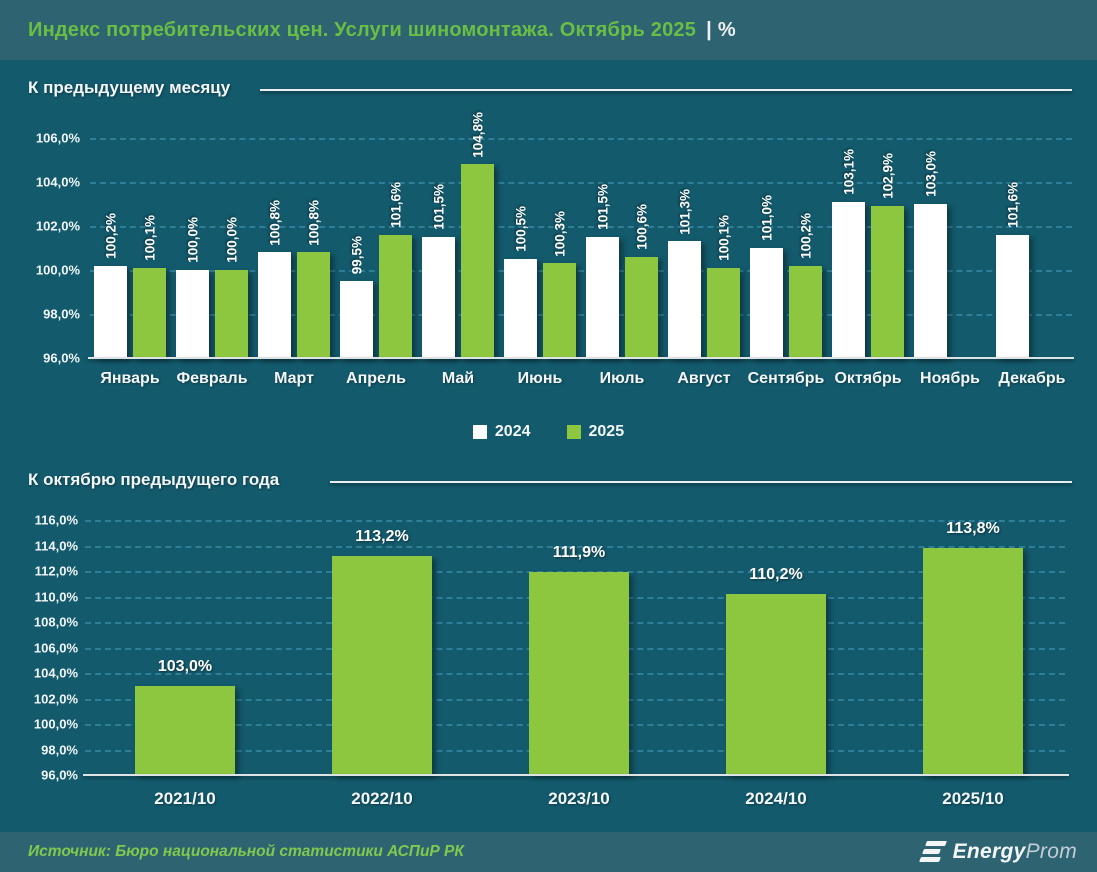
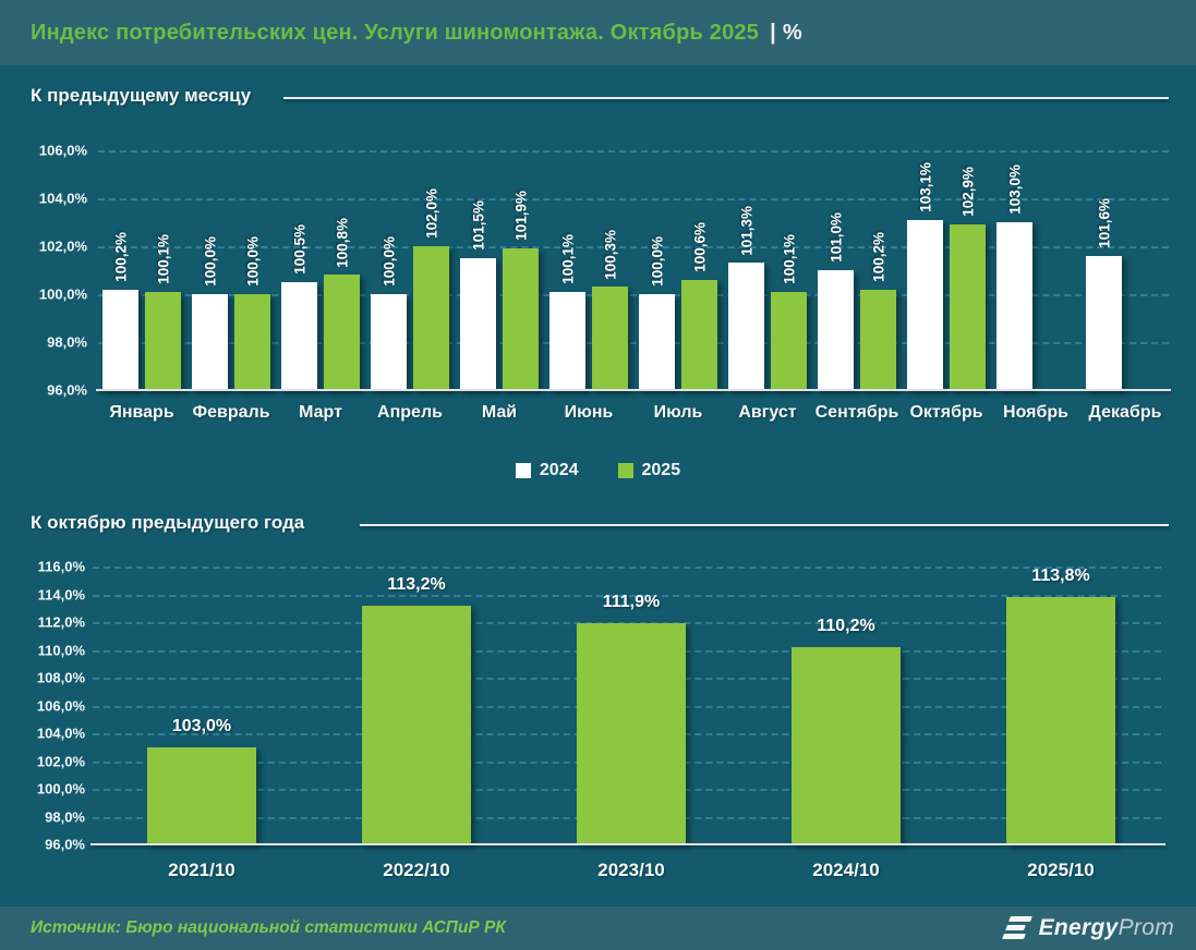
К предыдущему месяцу/2024/Март: 100,8% -> 100,5%
К предыдущему месяцу/2024/Апрель: 99,5% -> 100,0%
К предыдущему месяцу/2025/Апрель: 101,6% -> 102,0%
К предыдущему месяцу/2025/Май: 104,8% -> 101,9%
К предыдущему месяцу/2024/Июнь: 100,5% -> 100,1%
К предыдущему месяцу/2024/Июль: 101,5% -> 100,0%
